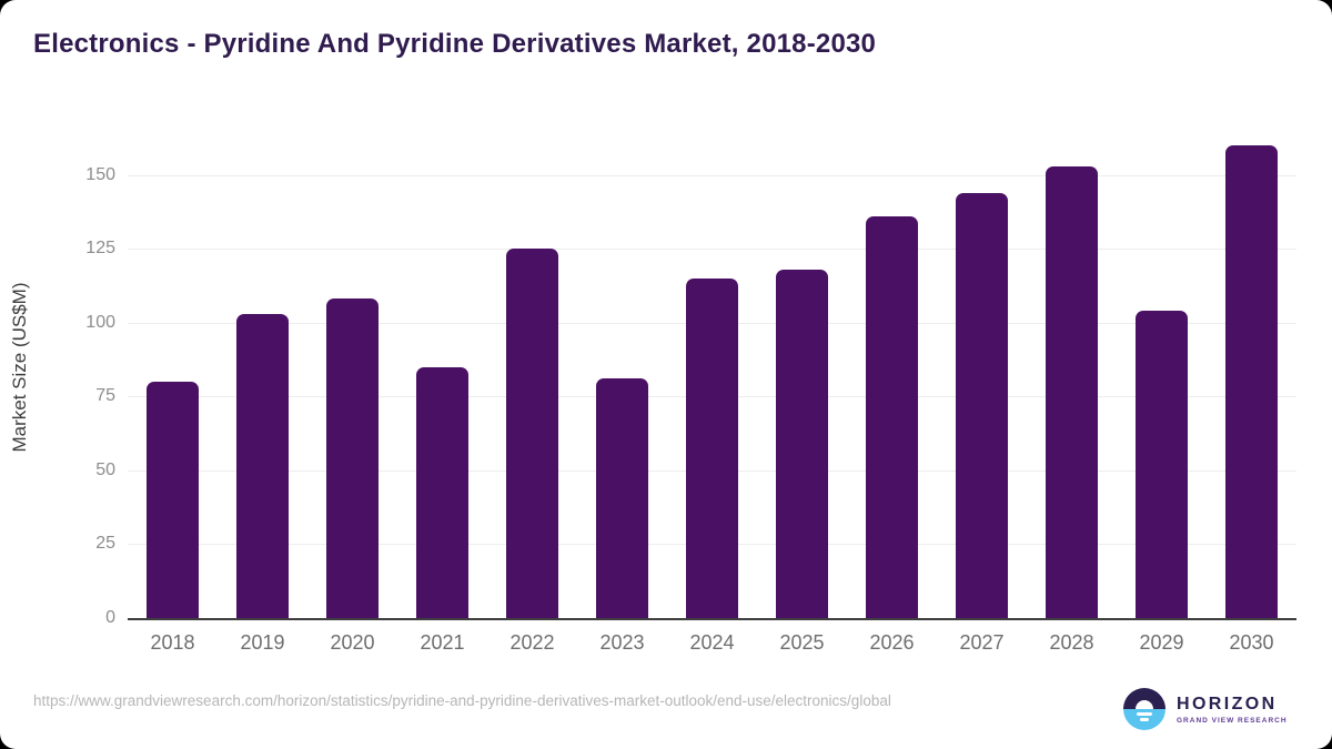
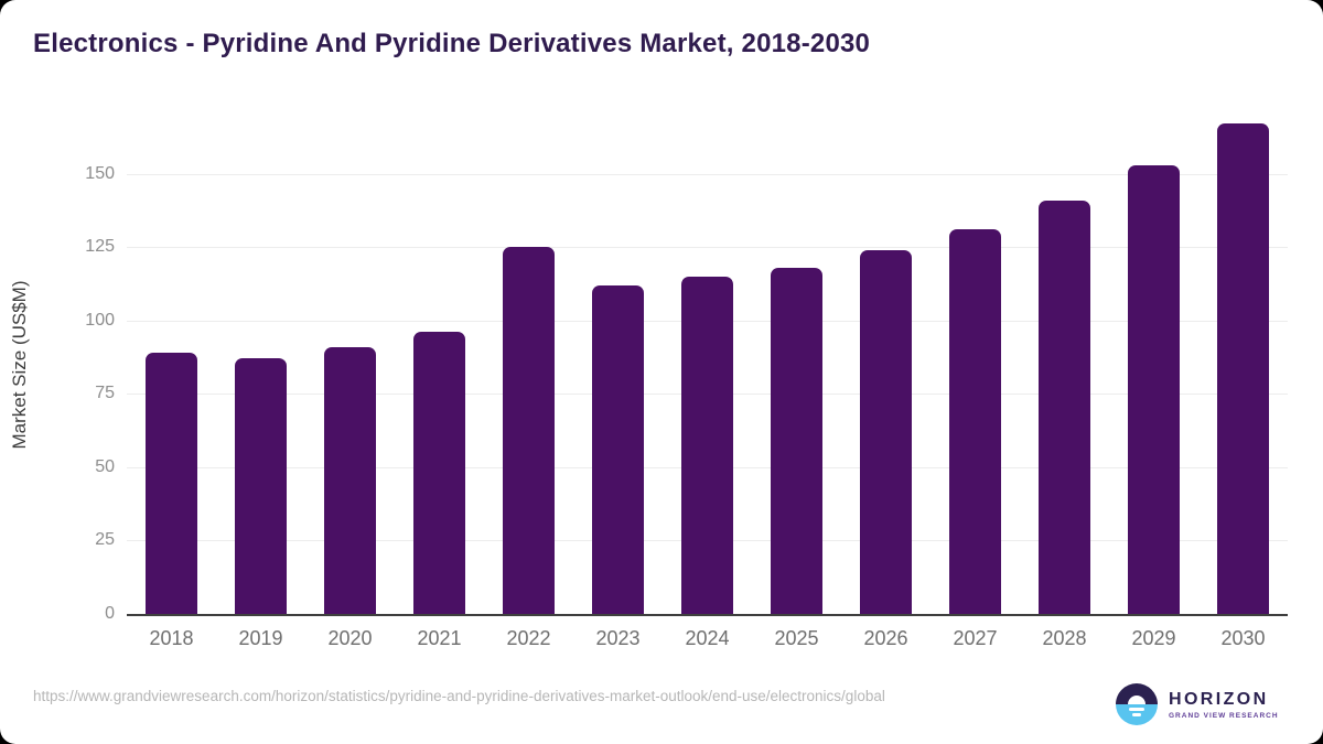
2018: 80 -> 89
2019: 103 -> 87
2020: 108 -> 91
2021: 85 -> 96
2023: 81 -> 112
2026: 136 -> 124
2027: 144 -> 131
2028: 153 -> 141
2029: 104 -> 153
2030: 160 -> 167
